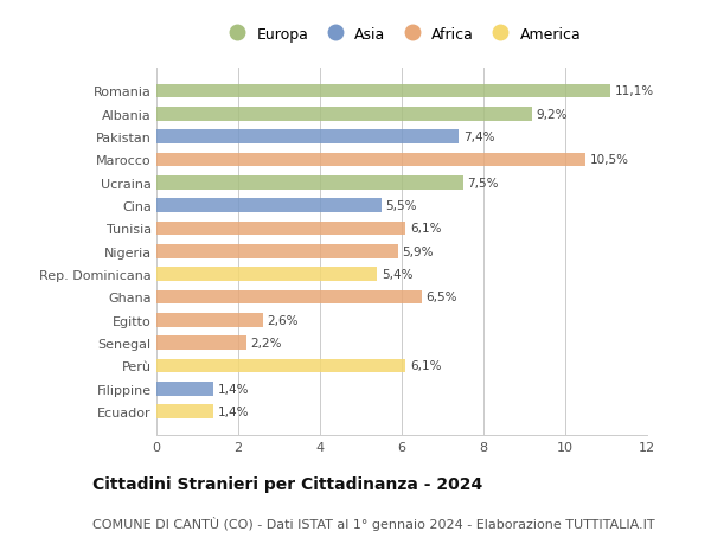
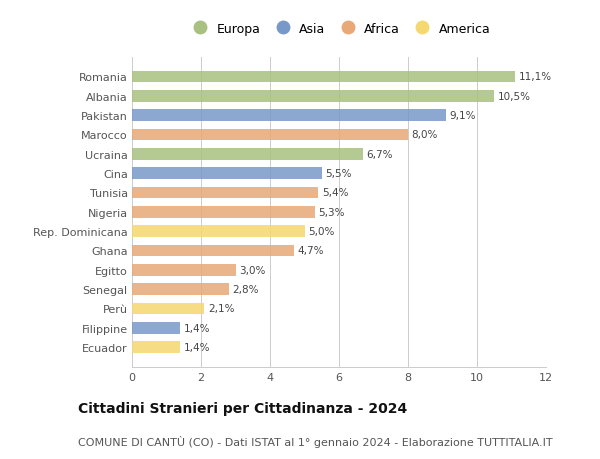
Albania: 9,2% -> 10,5%
Pakistan: 7,4% -> 9,1%
Marocco: 10,5% -> 8,0%
Ucraina: 7,5% -> 6,7%
Tunisia: 6,1% -> 5,4%
Nigeria: 5,9% -> 5,3%
Rep. Dominicana: 5,4% -> 5,0%
Ghana: 6,5% -> 4,7%
Egitto: 2,6% -> 3,0%
Senegal: 2,2% -> 2,8%
Perù: 6,1% -> 2,1%
